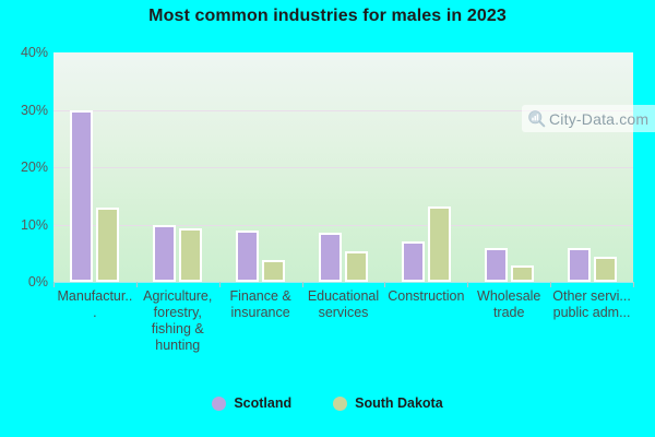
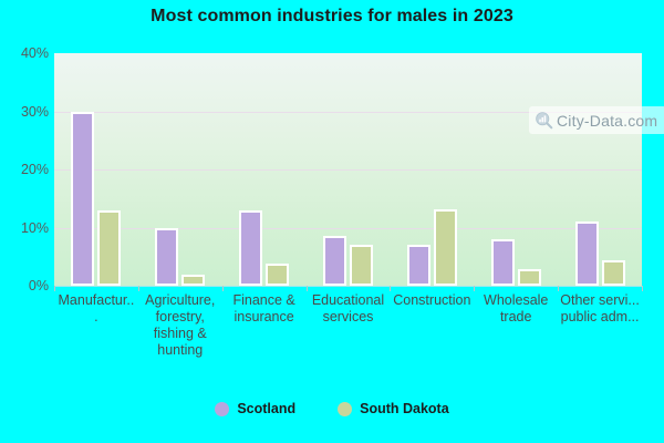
South Dakota/Agriculture, forestry, fishing & hunting: 9% -> 2%
Scotland/Finance & insurance: 9% -> 13%
South Dakota/Educational services: 5% -> 7%
Scotland/Wholesale trade: 6% -> 8%
Scotland/Other servi... public adm...: 6% -> 11%
